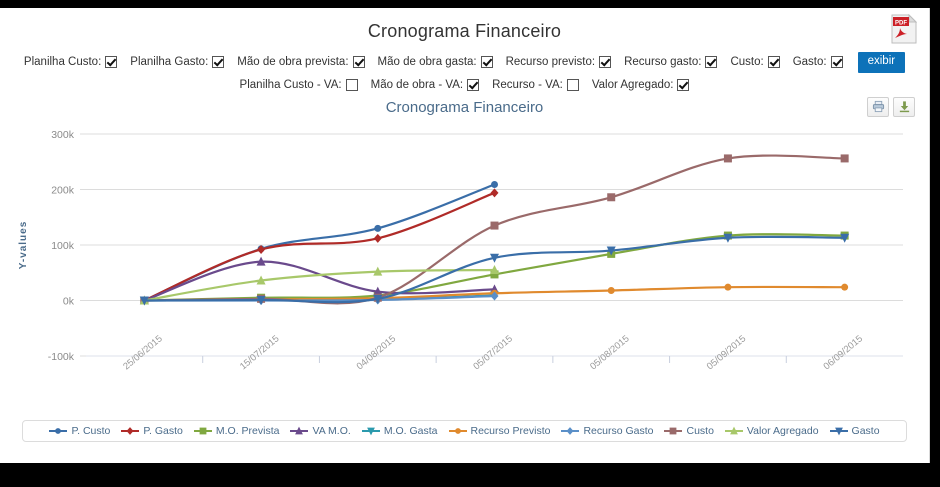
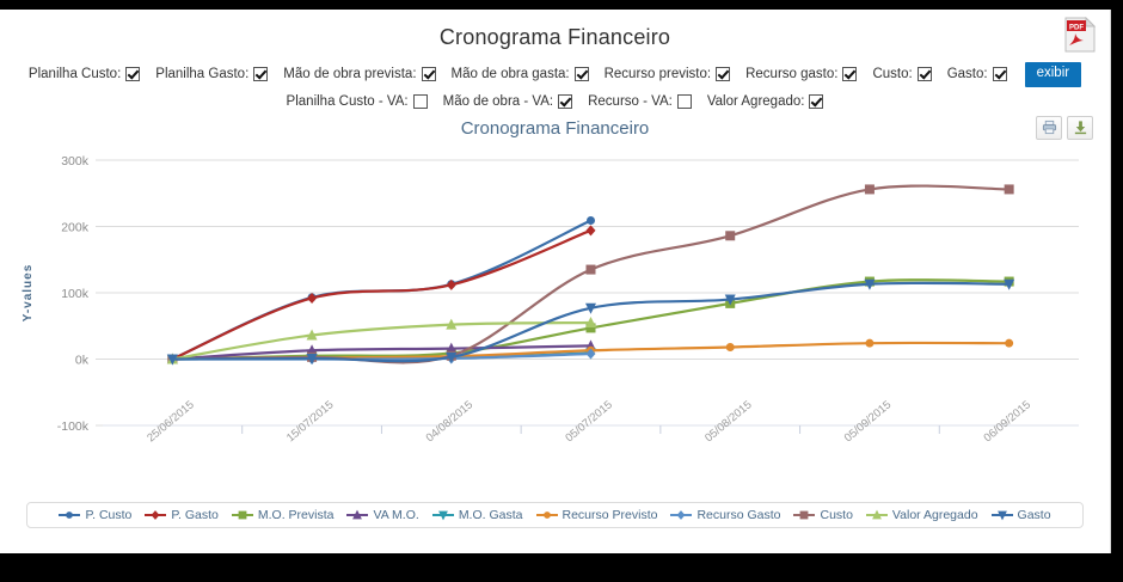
VA M.O./15/07/2015: 70k -> 10k
P. Custo/04/08/2015: 130k -> 110k
